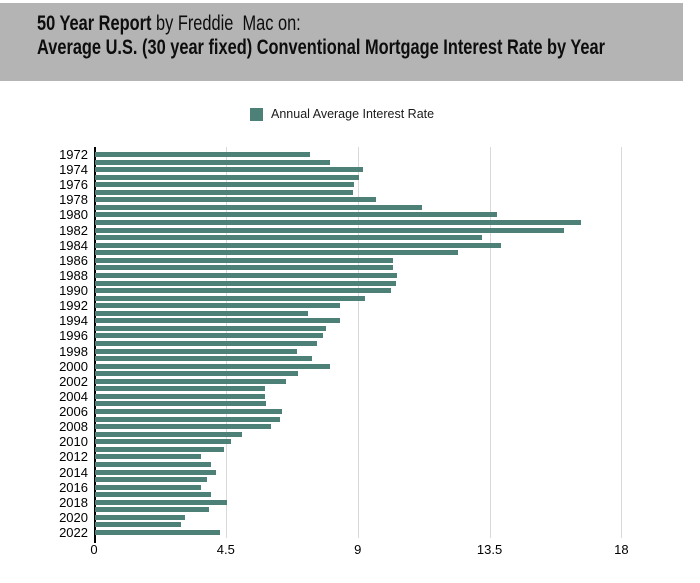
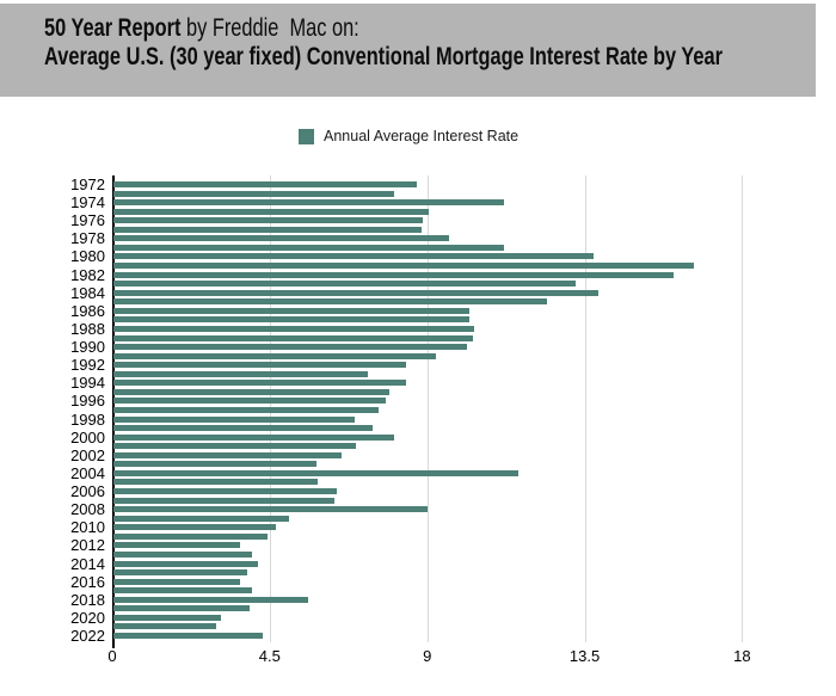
1972: 7.4 -> 8.7
1974: 9.2 -> 11.2
2004: 5.8 -> 11.6
2008: 6.0 -> 9.0
2018: 4.5 -> 5.6
